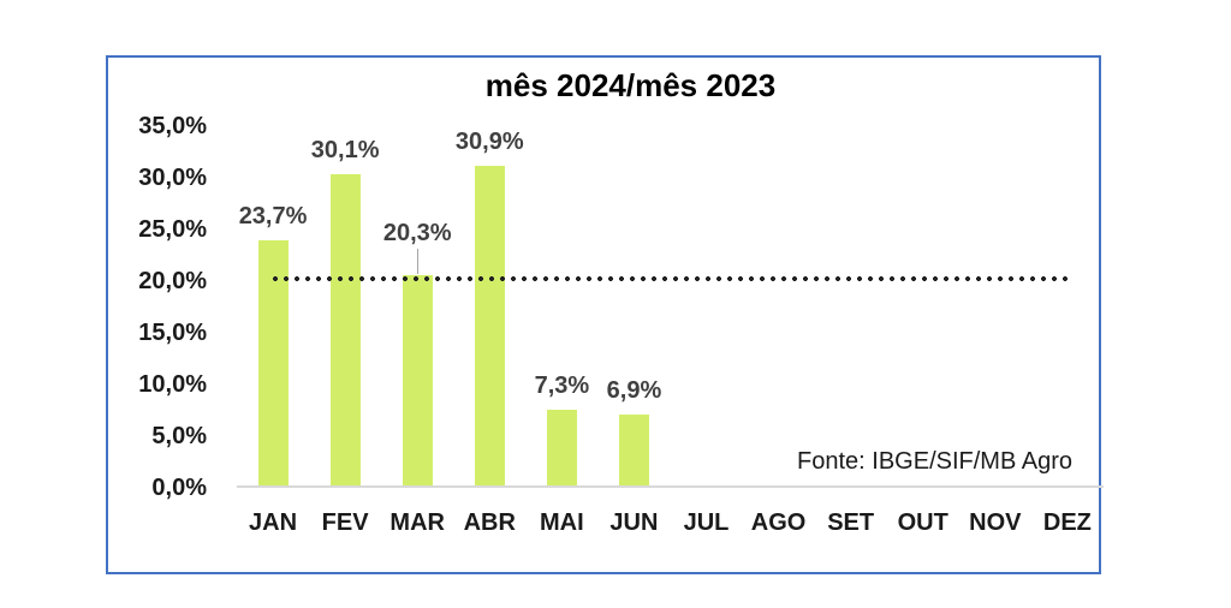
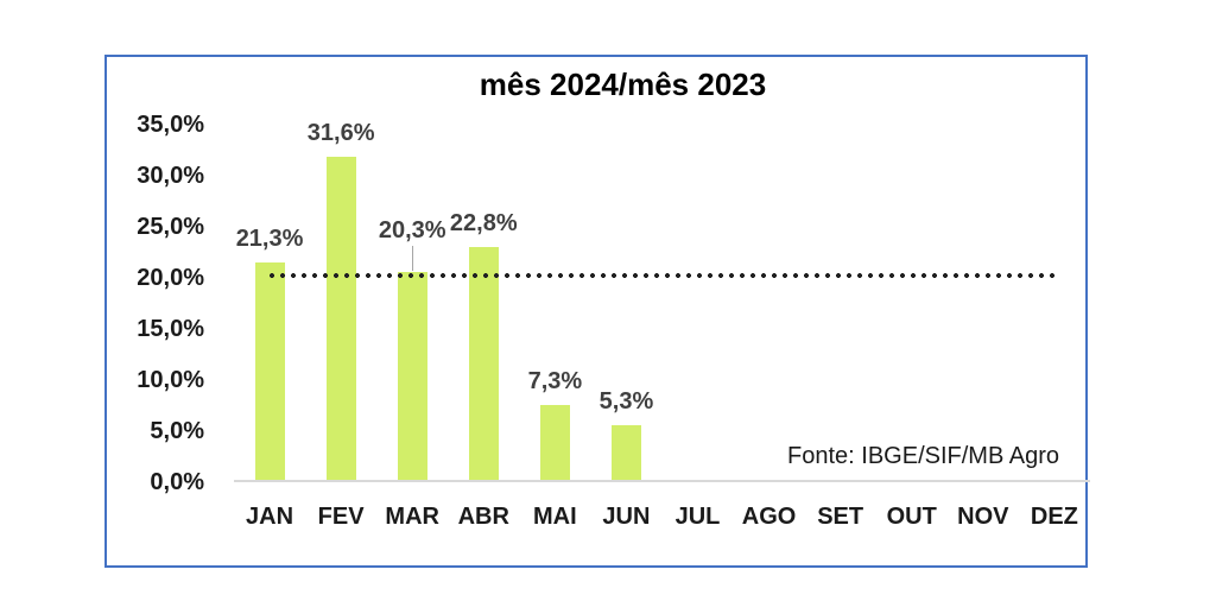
JAN: 23,7% -> 21,3%
FEV: 30,1% -> 31,6%
ABR: 30,9% -> 22,8%
JUN: 6,9% -> 5,3%
